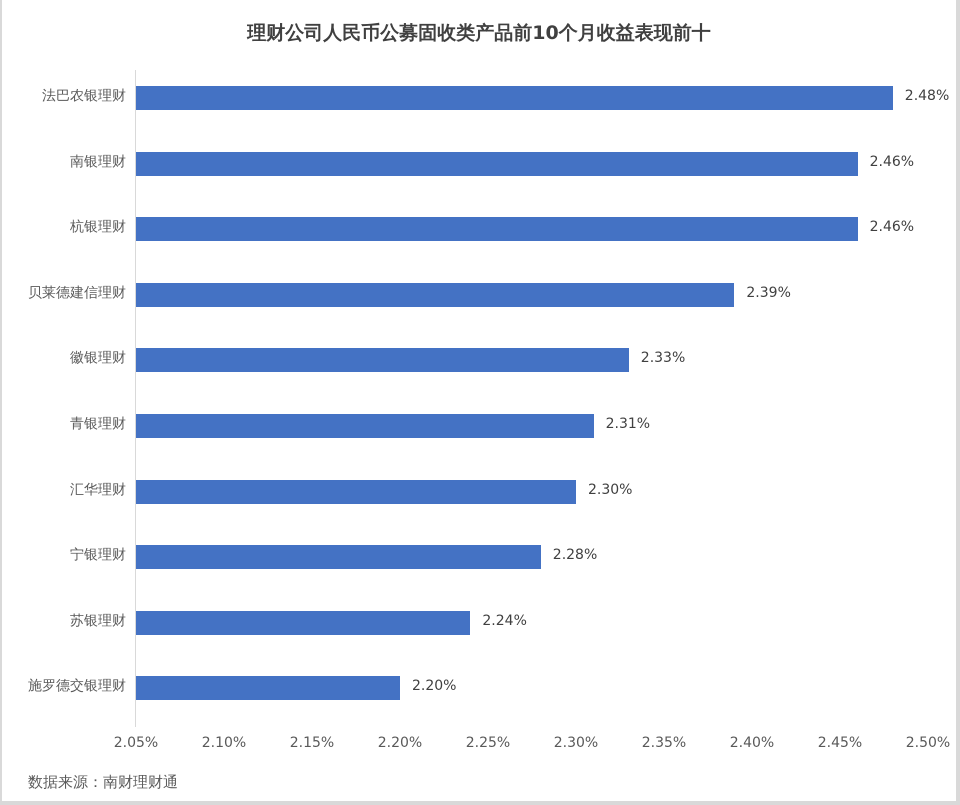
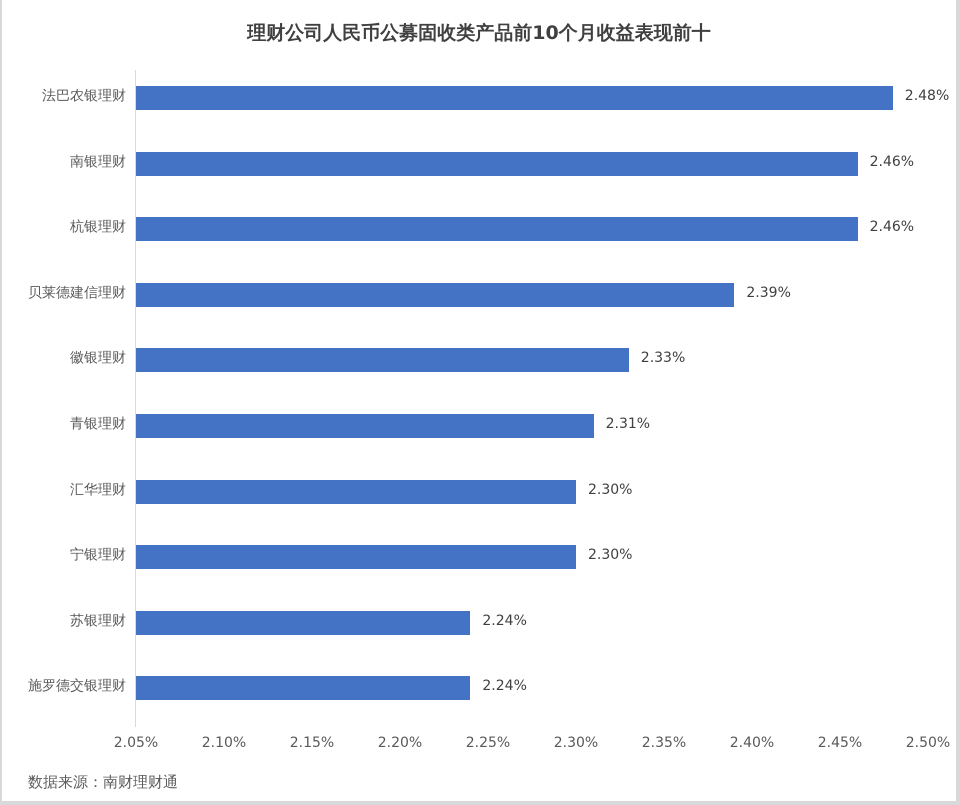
宁银理财: 2.28% -> 2.30%
施罗德交银理财: 2.20% -> 2.24%
